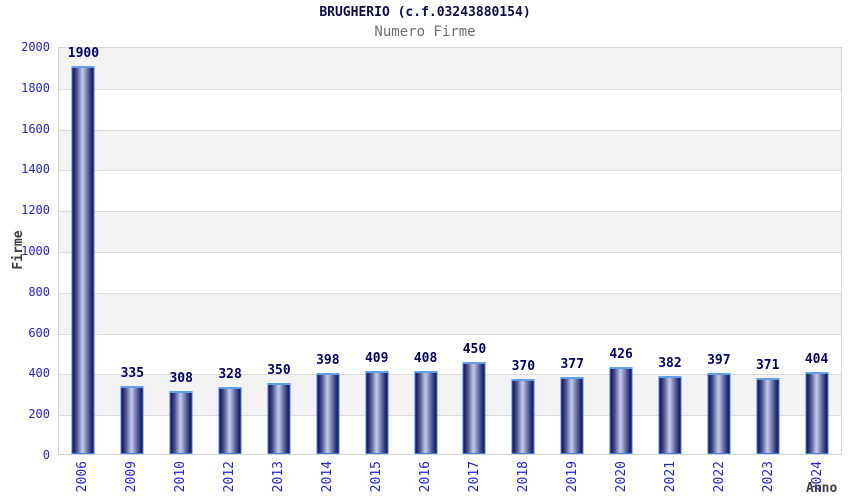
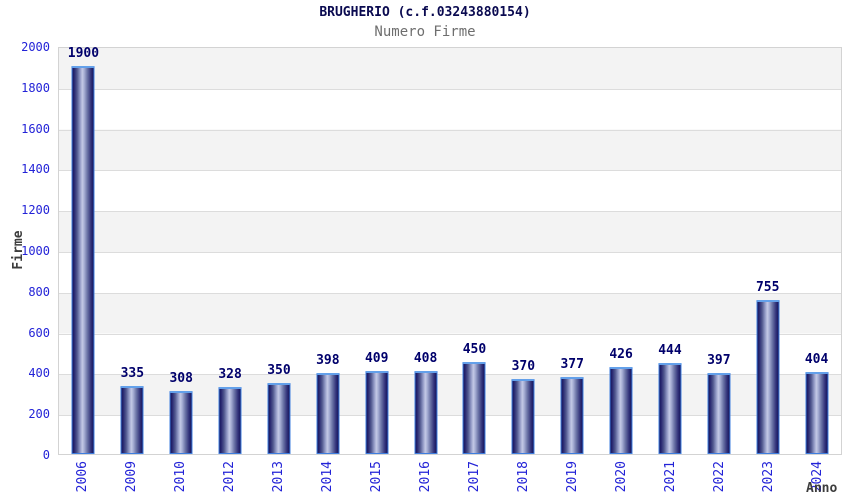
2021: 382 -> 444
2023: 371 -> 755
